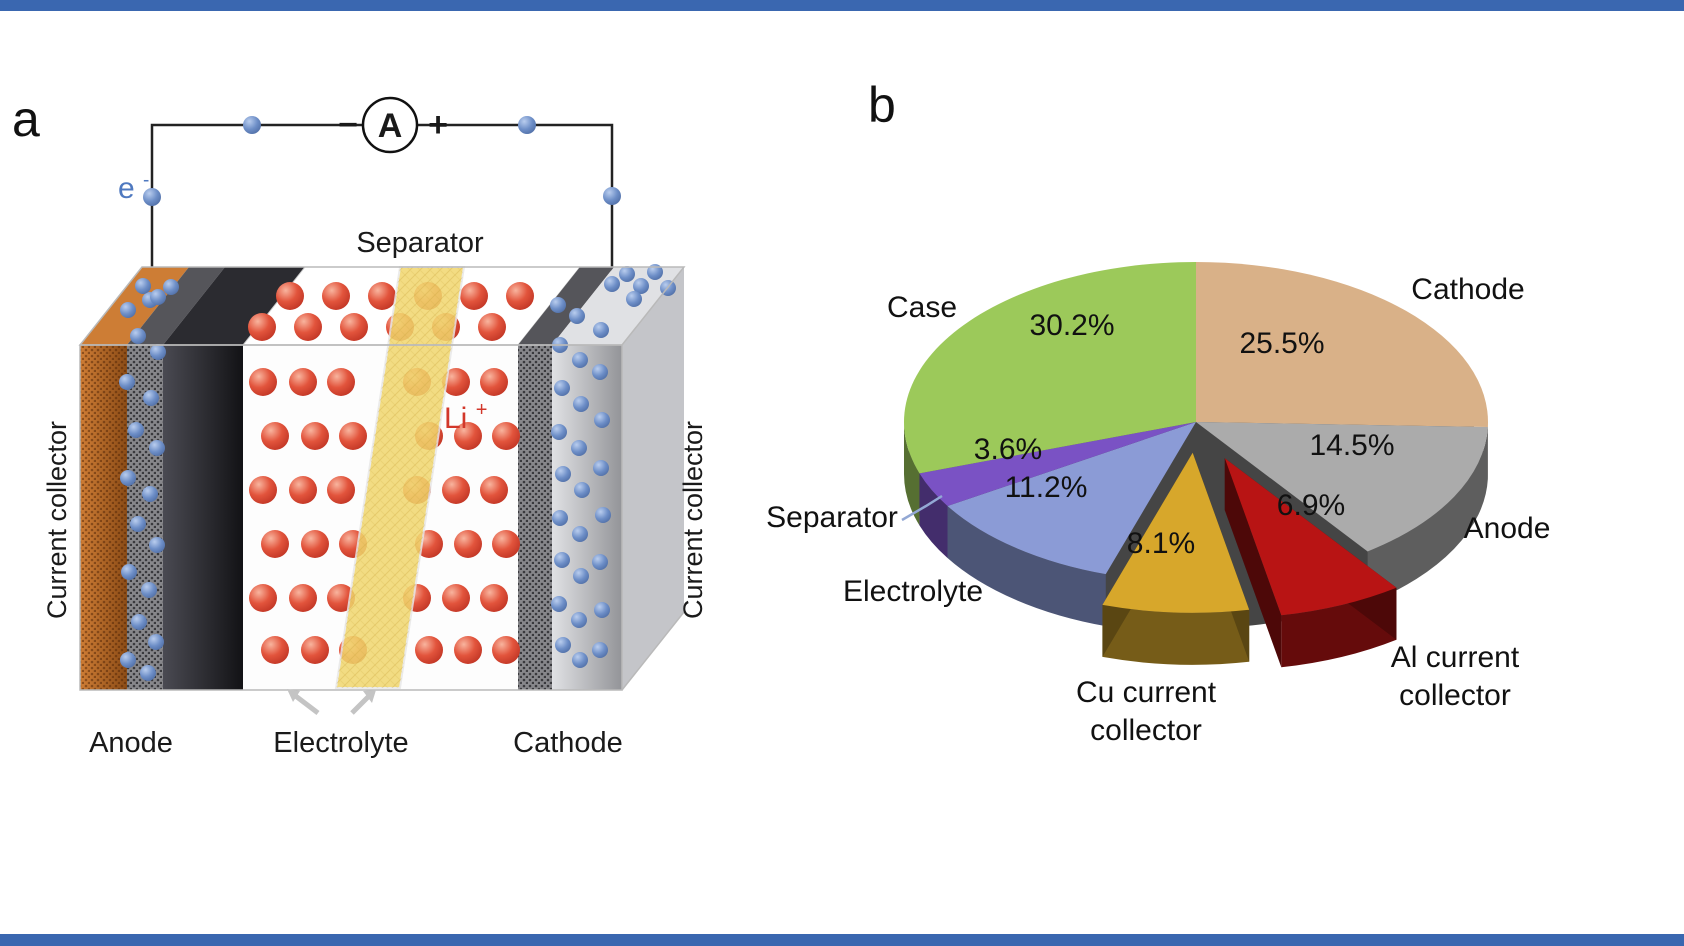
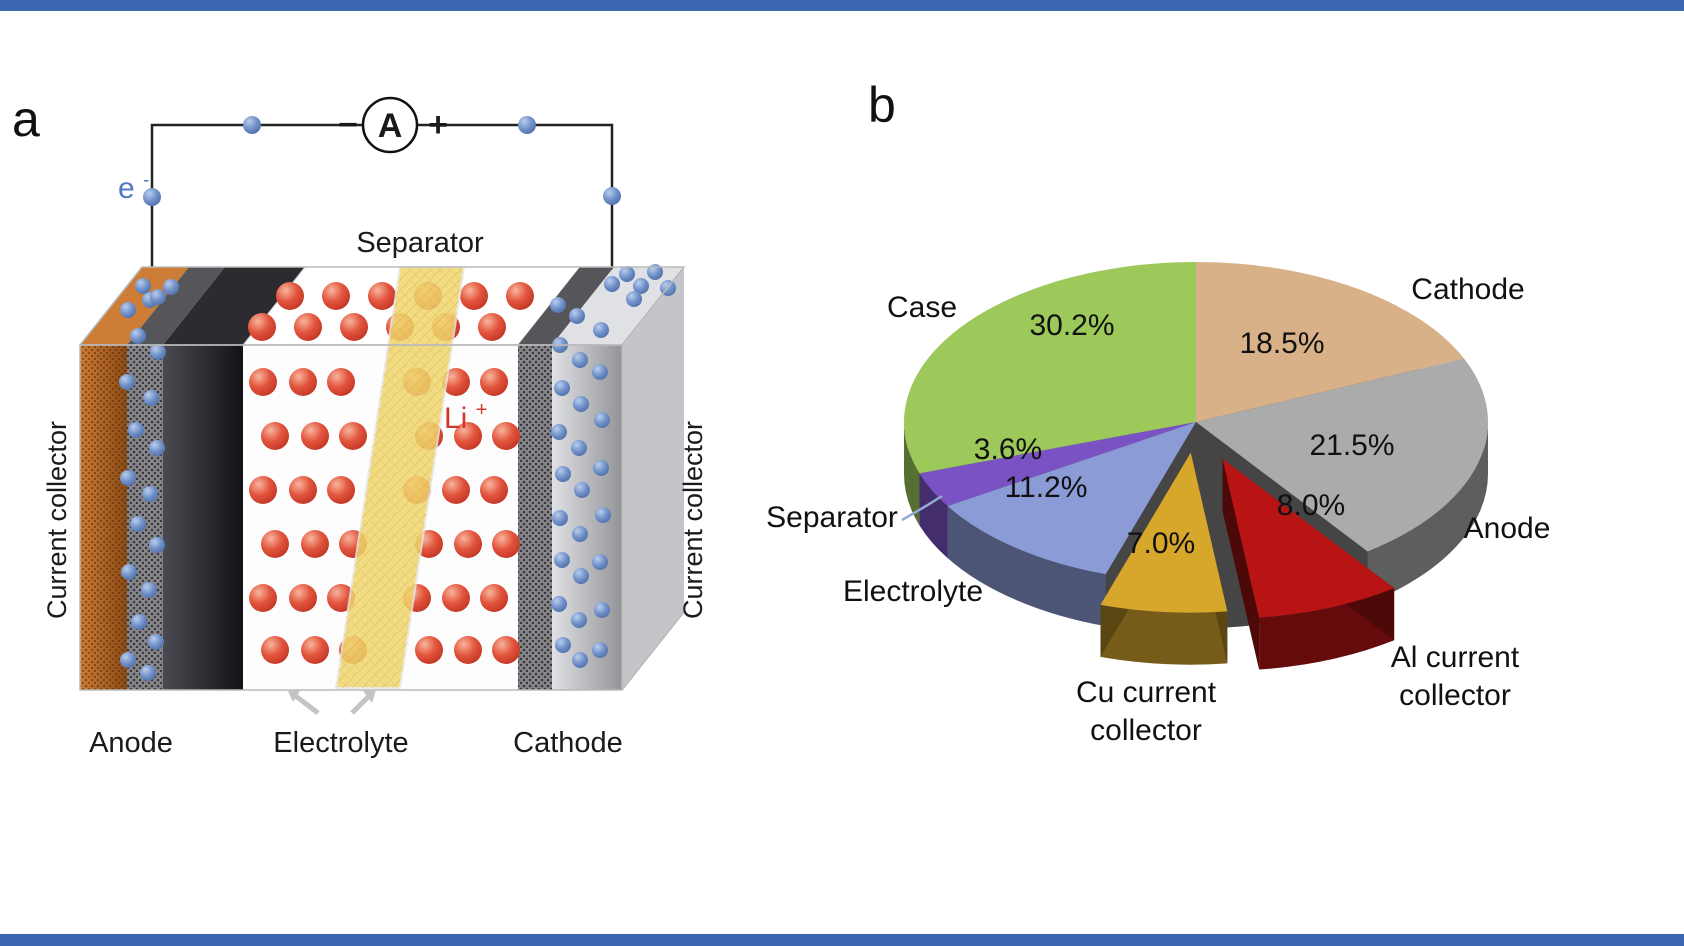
Cathode: 25.5% -> 18.5%
Anode: 14.5% -> 21.5%
Al current collector: 6.9% -> 8.0%
Cu current collector: 8.1% -> 7.0%
